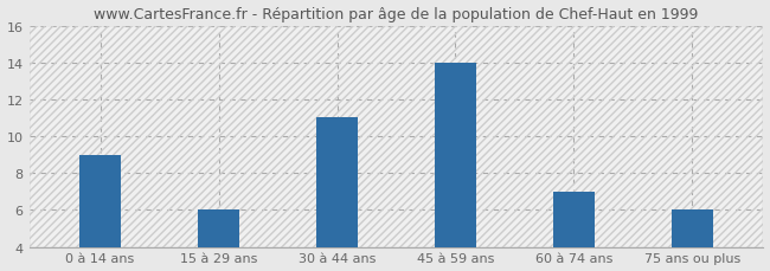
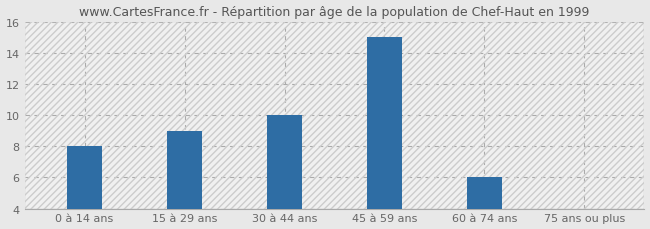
0 à 14 ans: 9 -> 8
15 à 29 ans: 6 -> 9
30 à 44 ans: 11 -> 10
45 à 59 ans: 14 -> 15
60 à 74 ans: 7 -> 6
75 ans ou plus: 6 -> 4
